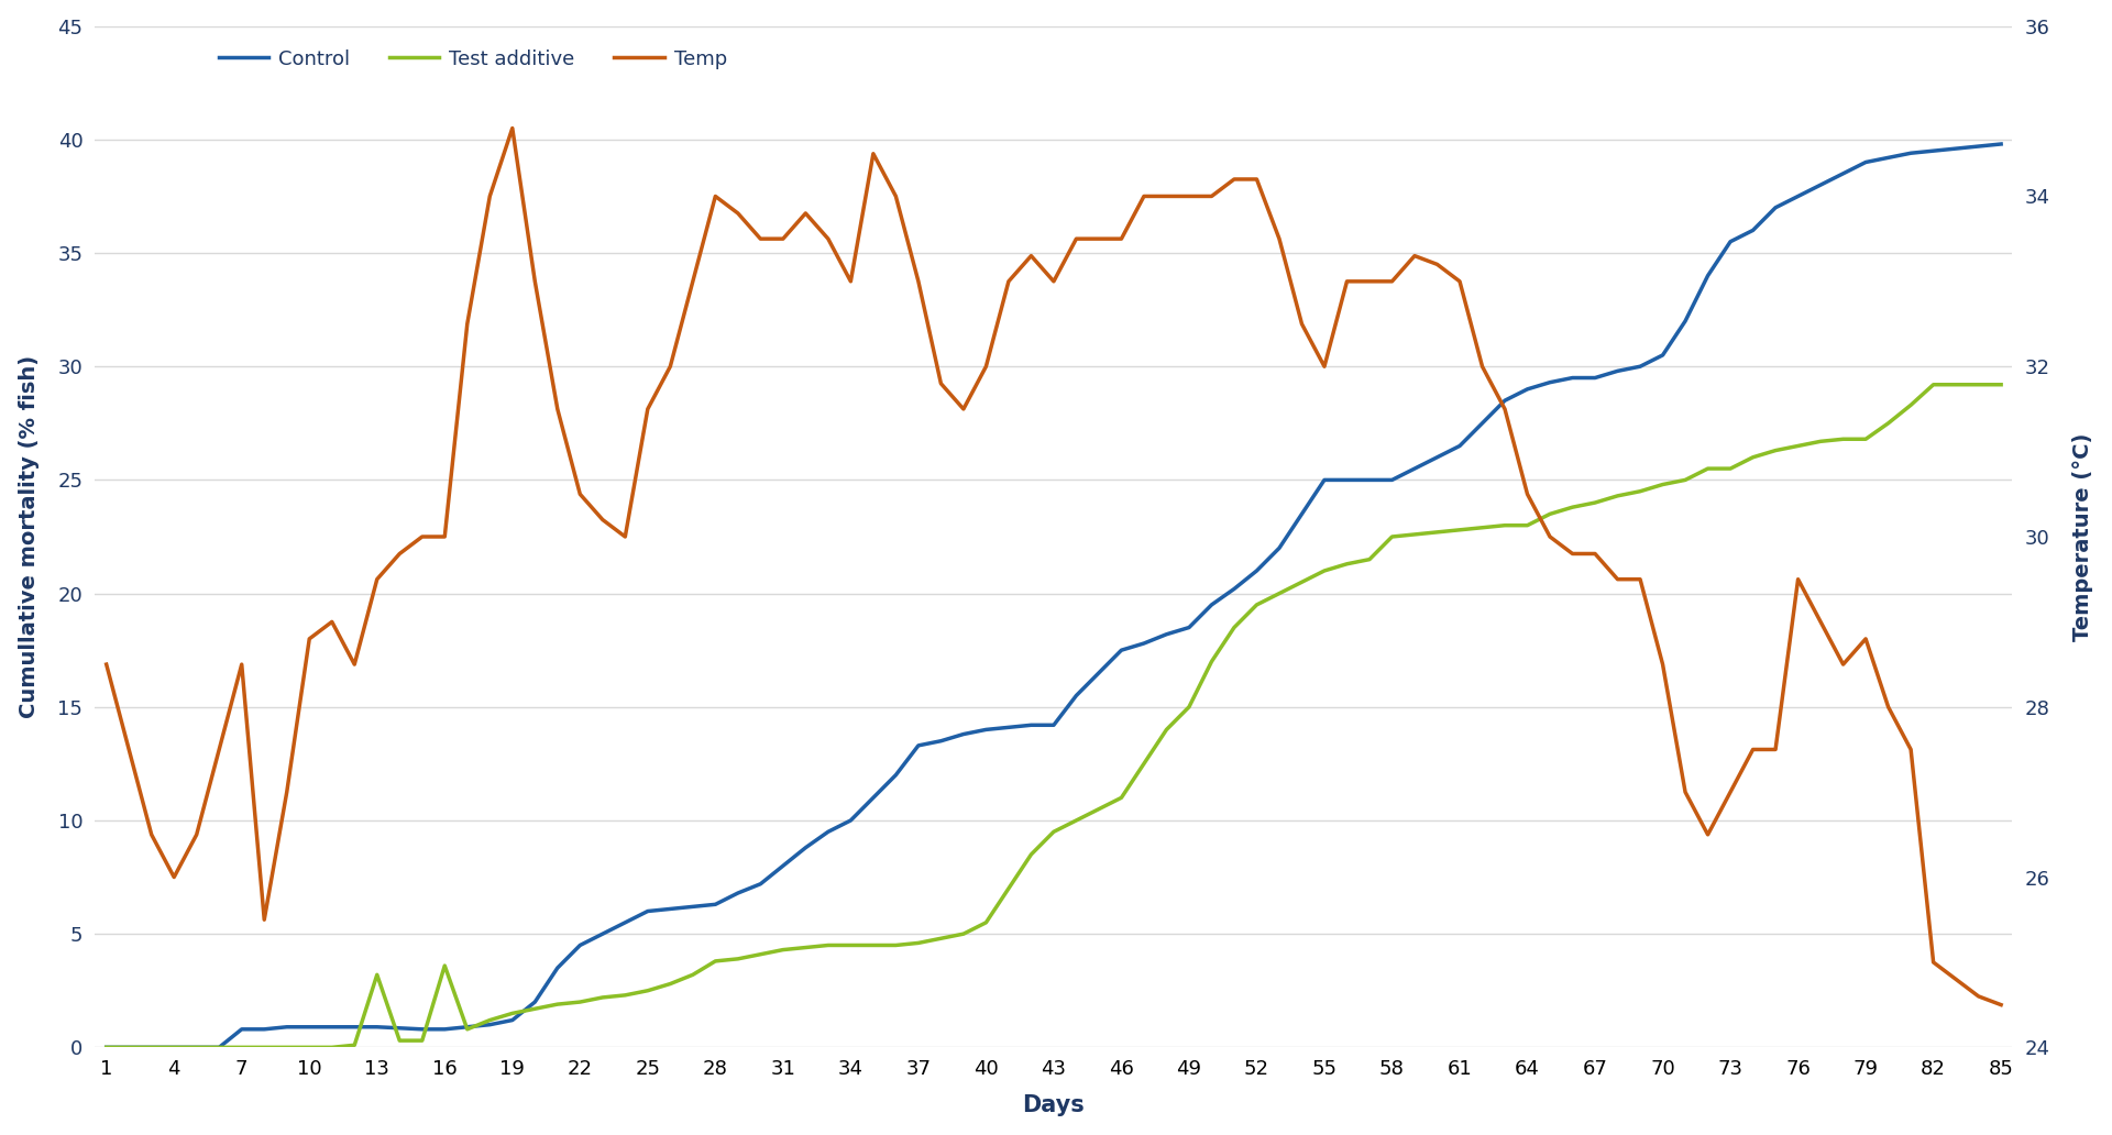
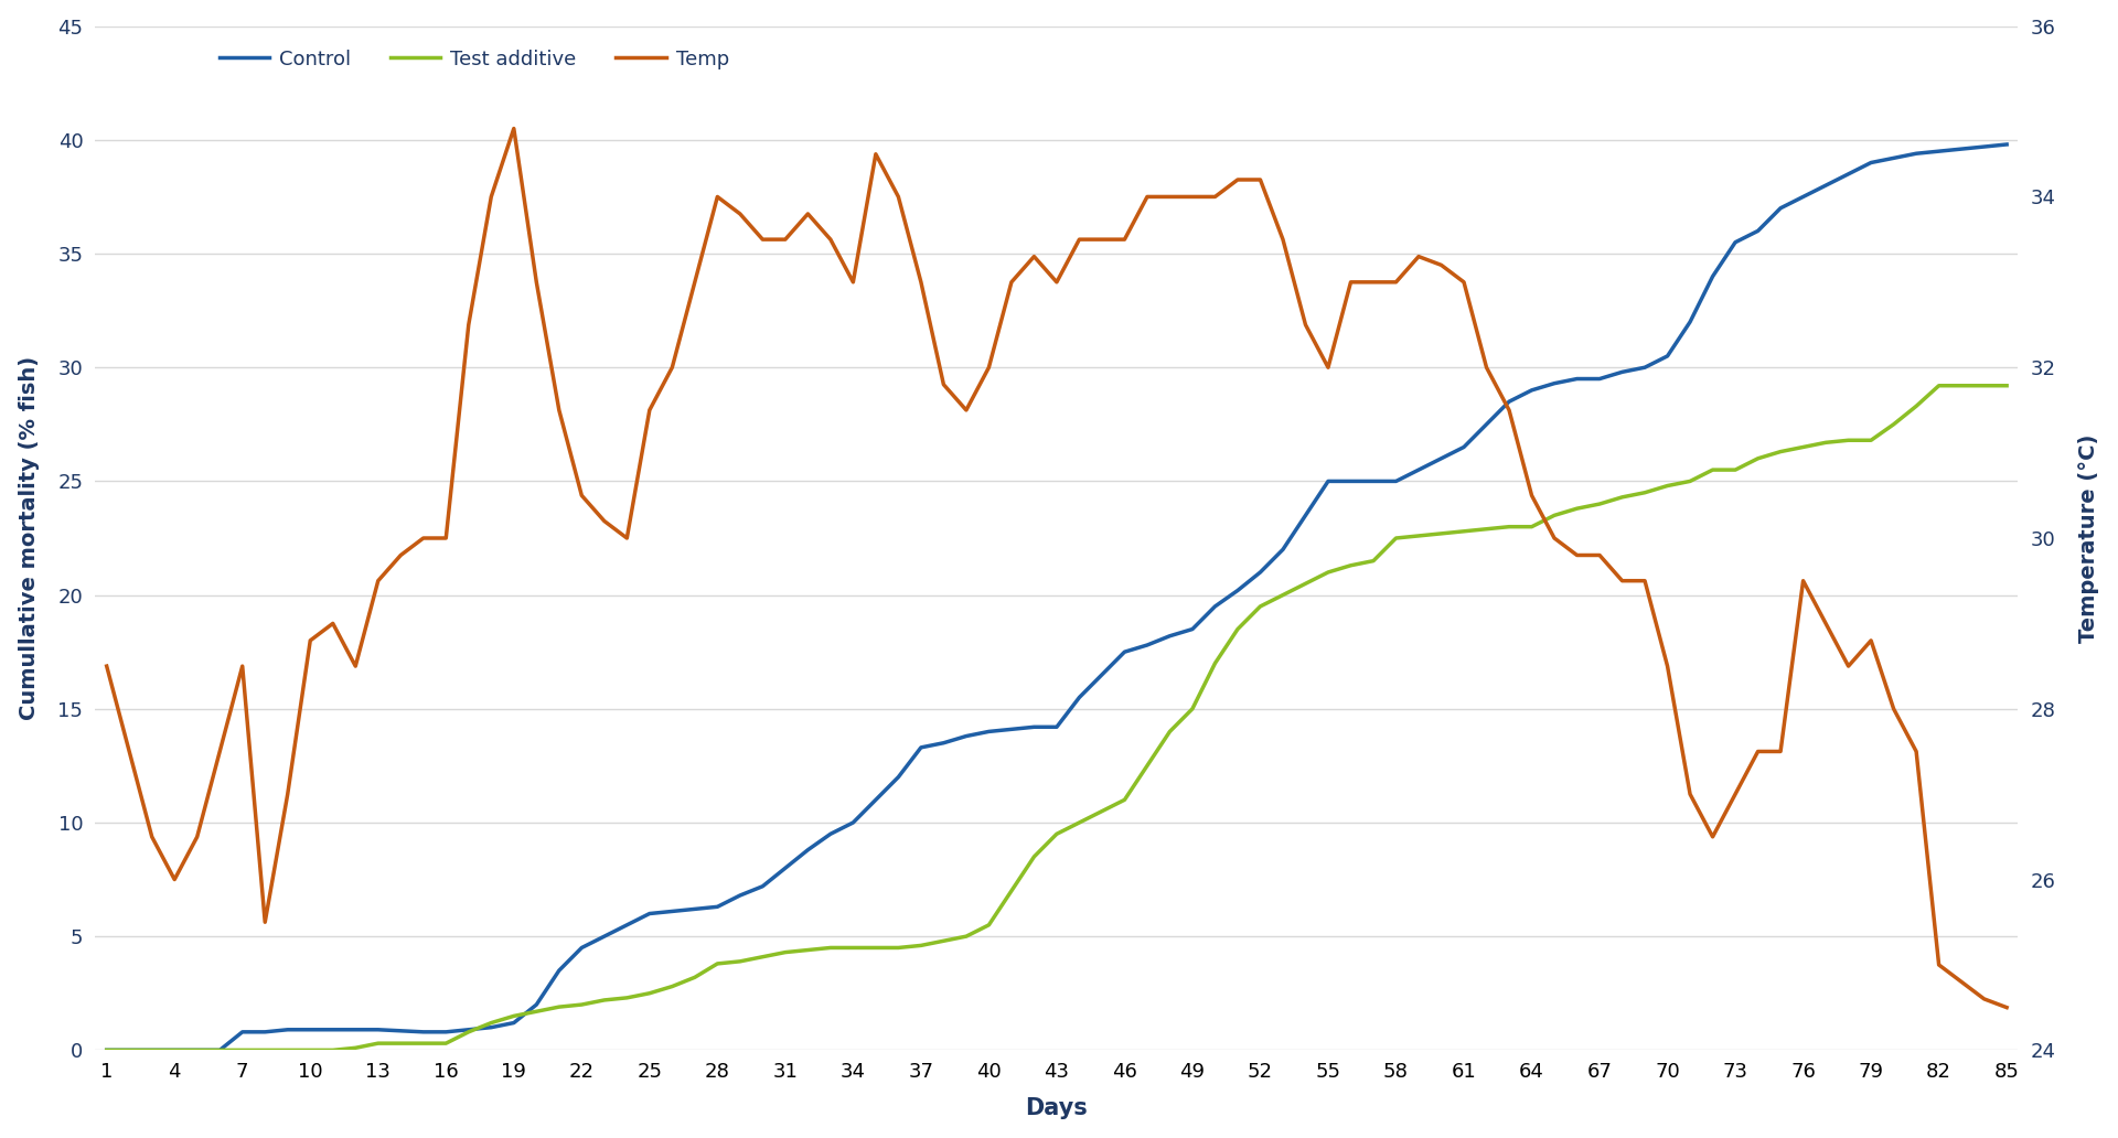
Test additive/13: 3.2 -> 0.3
Test additive/16: 3.6 -> 0.3
